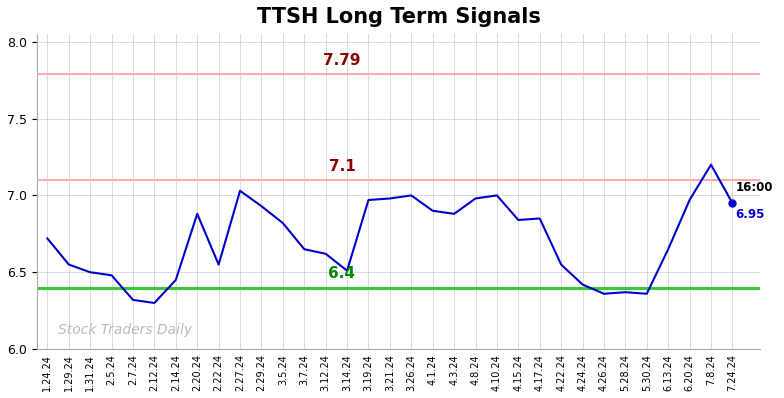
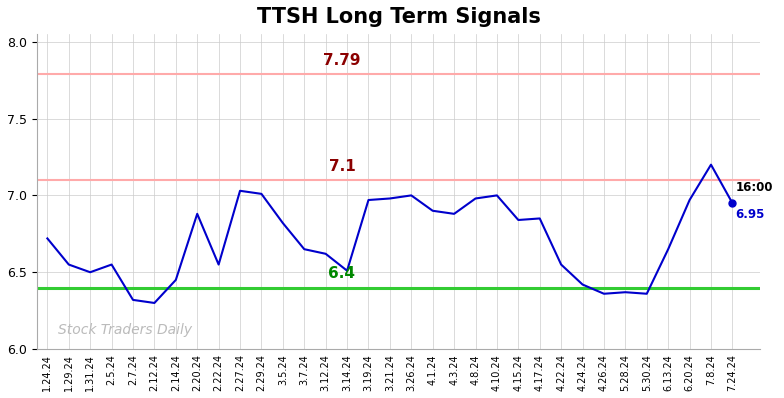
2.5.24: 6.48 -> 6.55
2.29.24: 6.93 -> 7.01
